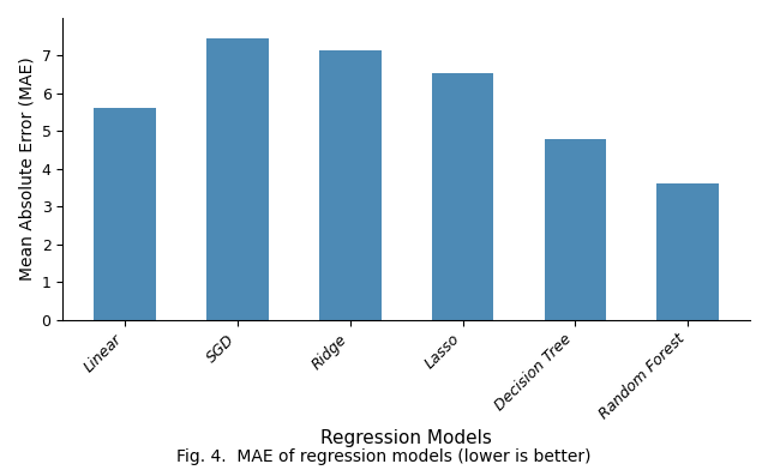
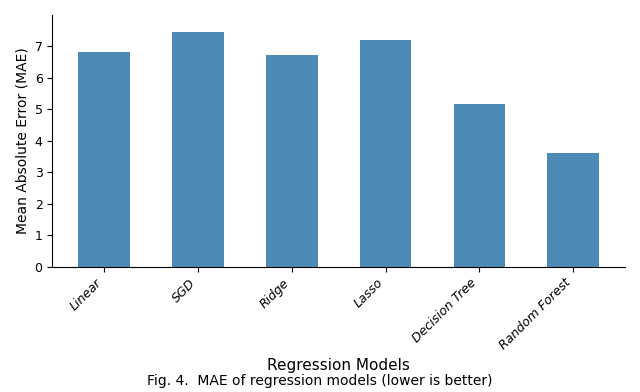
Linear: 5.60 -> 6.82
Ridge: 7.15 -> 6.72
Lasso: 6.55 -> 7.22
Decision Tree: 4.80 -> 5.18
